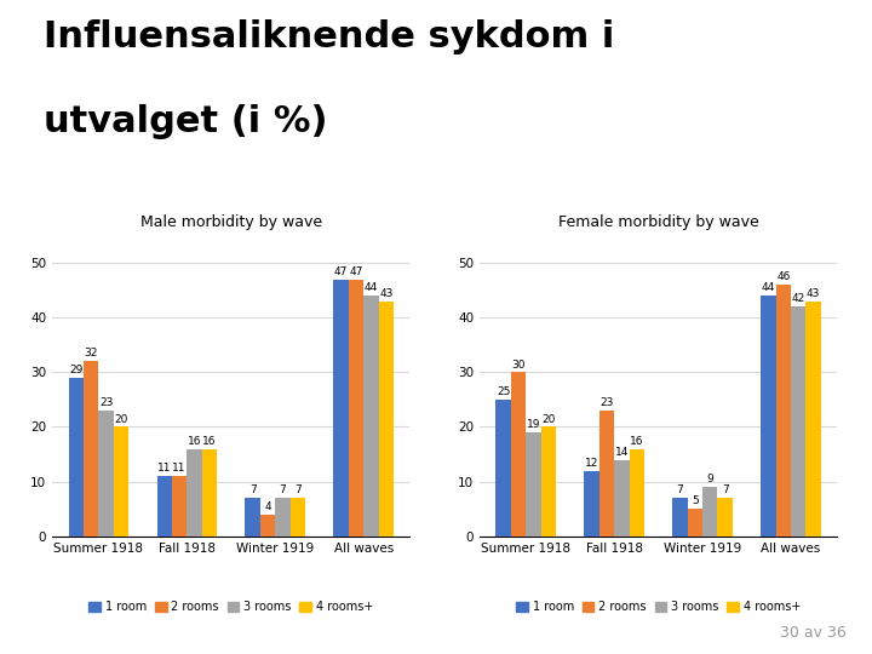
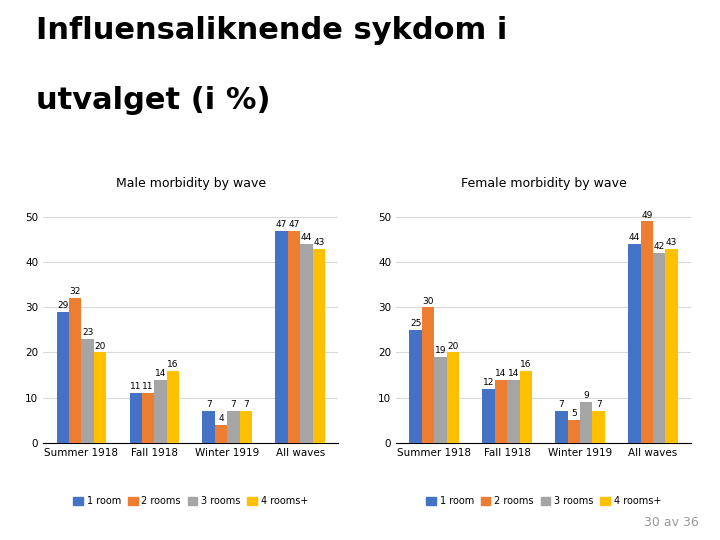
Male morbidity by wave/3 rooms/Fall 1918: 16 -> 14
Female morbidity by wave/2 rooms/Fall 1918: 23 -> 14
Female morbidity by wave/2 rooms/All waves: 46 -> 49
